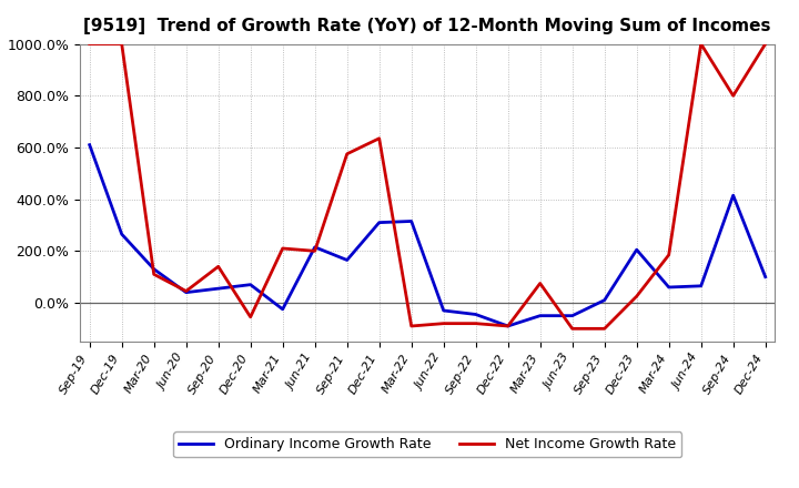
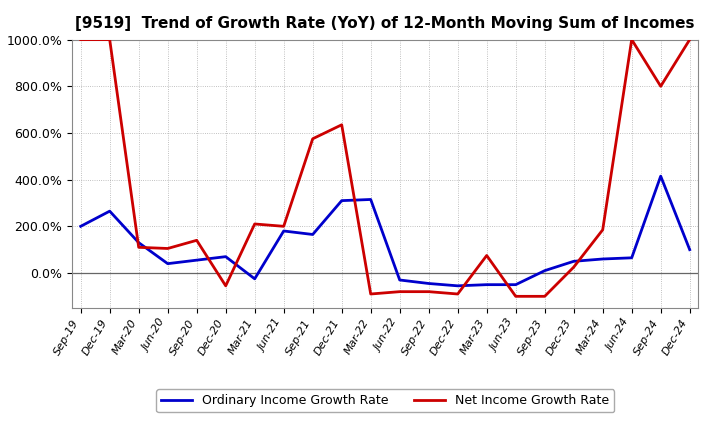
Ordinary Income Growth Rate/Sep-19: 610% -> 200%
Net Income Growth Rate/Jun-20: 45% -> 105%
Ordinary Income Growth Rate/Jun-21: 215% -> 180%
Ordinary Income Growth Rate/Dec-22: -90% -> -55%
Ordinary Income Growth Rate/Dec-23: 205% -> 50%
